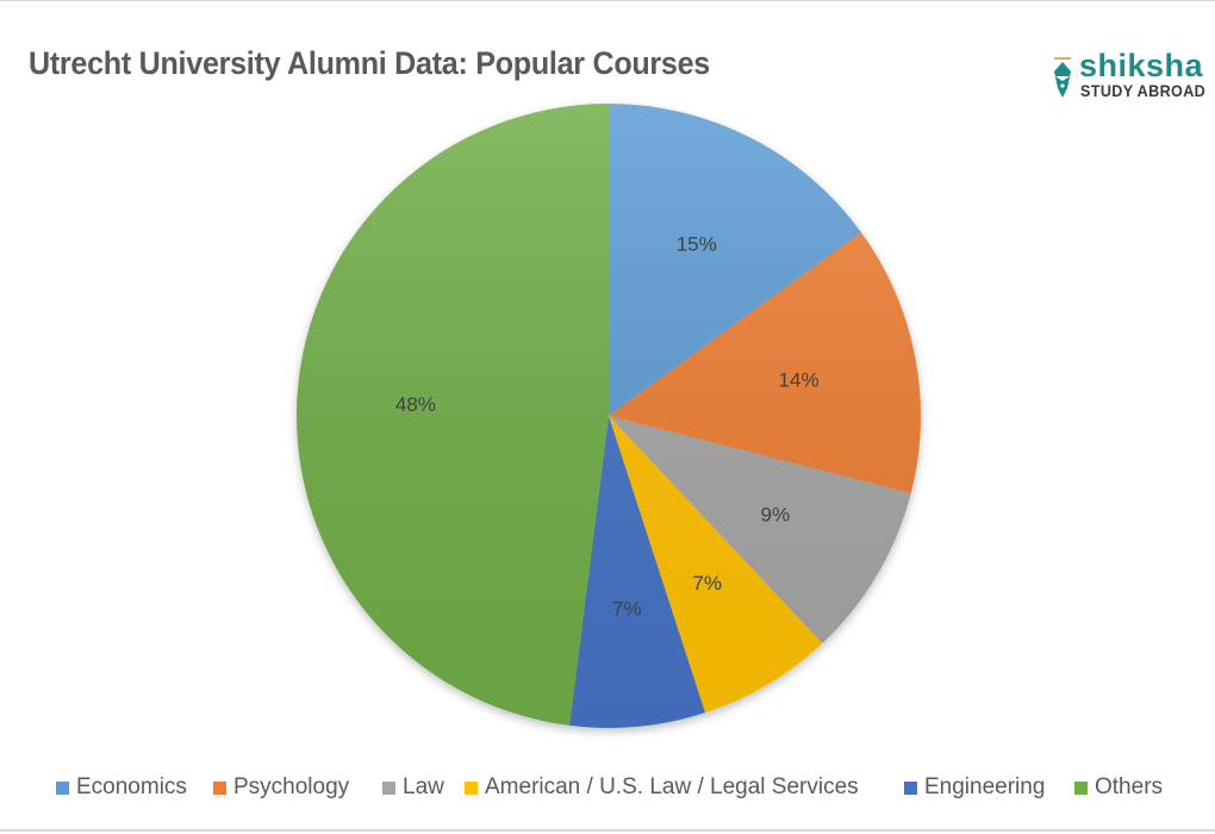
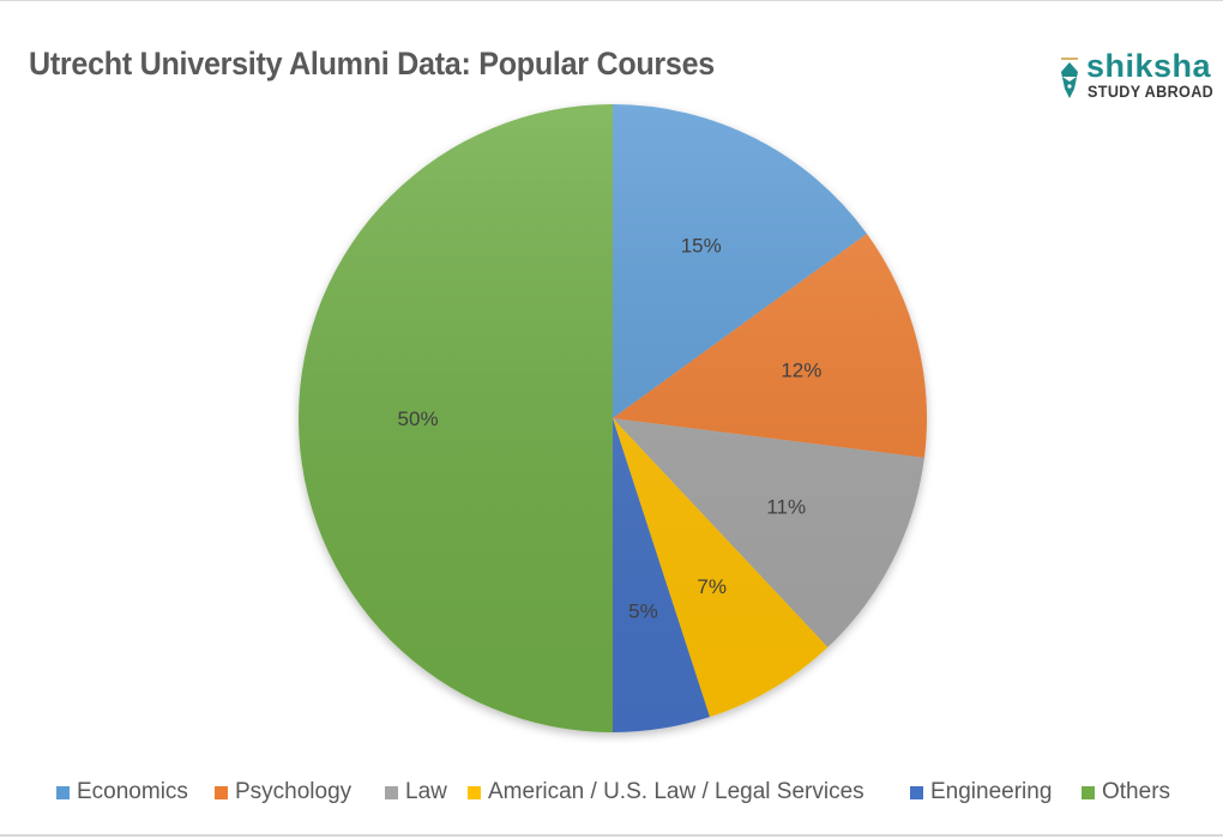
Psychology: 14% -> 12%
Law: 9% -> 11%
Engineering: 7% -> 5%
Others: 48% -> 50%
